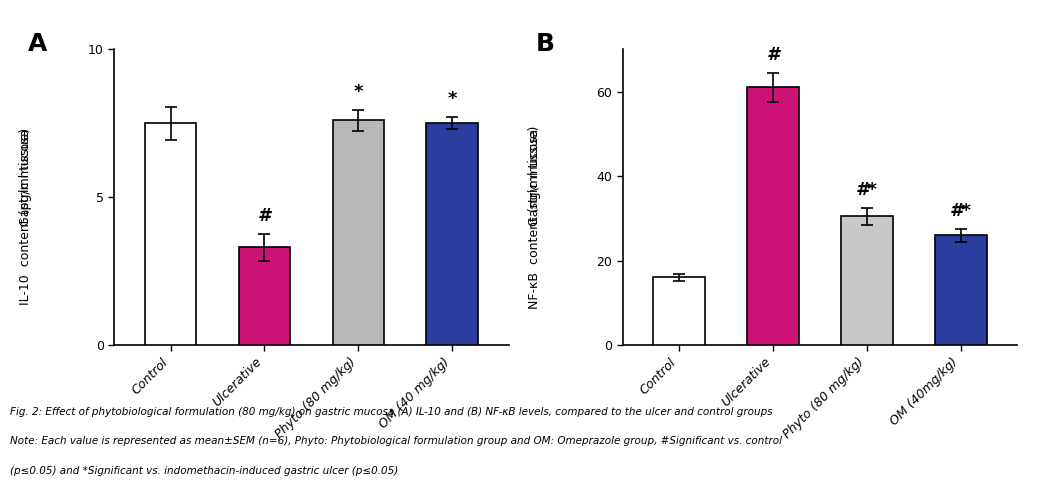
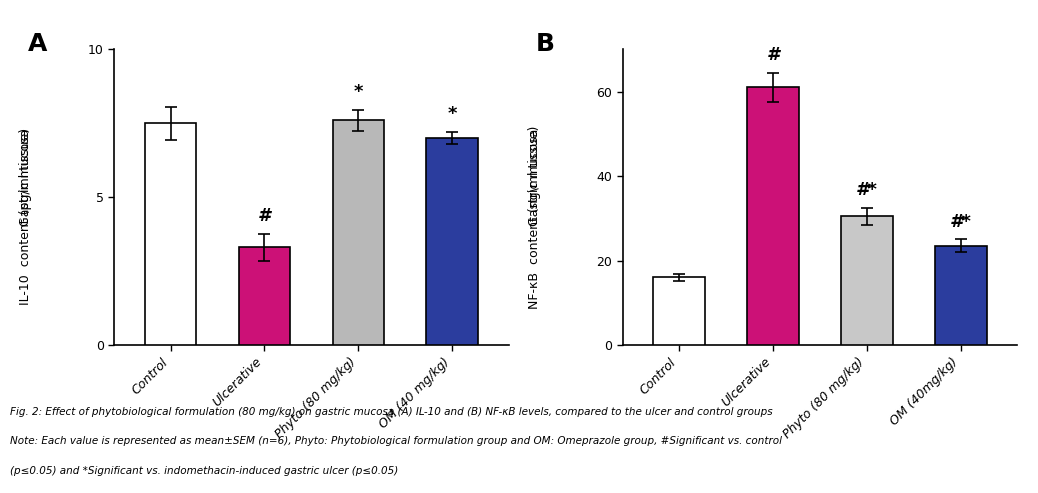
OM (40 mg/kg): 7.5 -> 7.0
OM (40mg/kg): 26.0 -> 23.5
